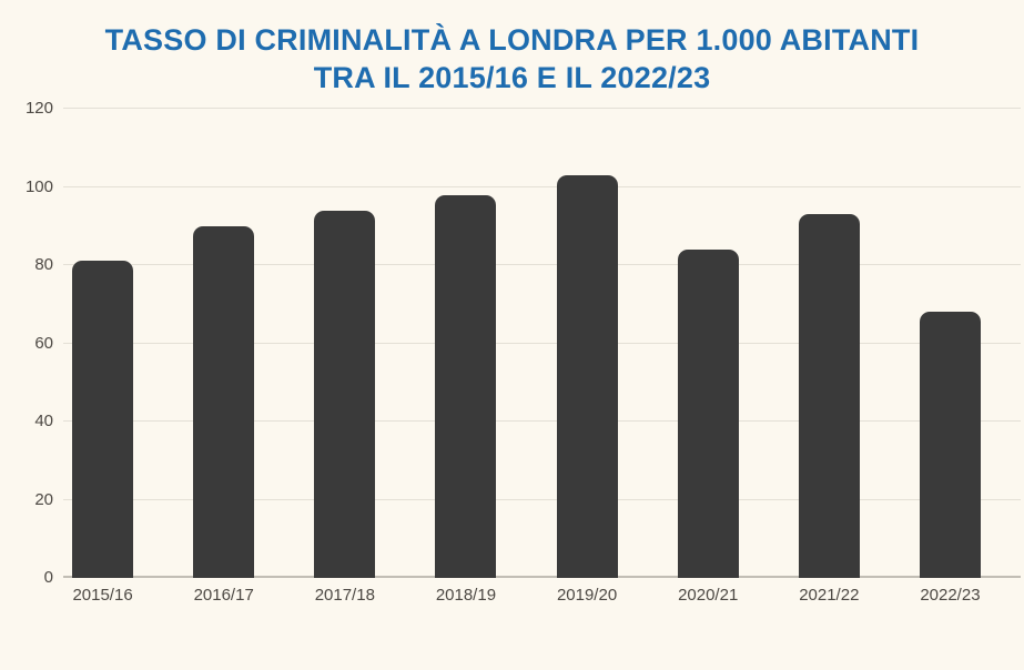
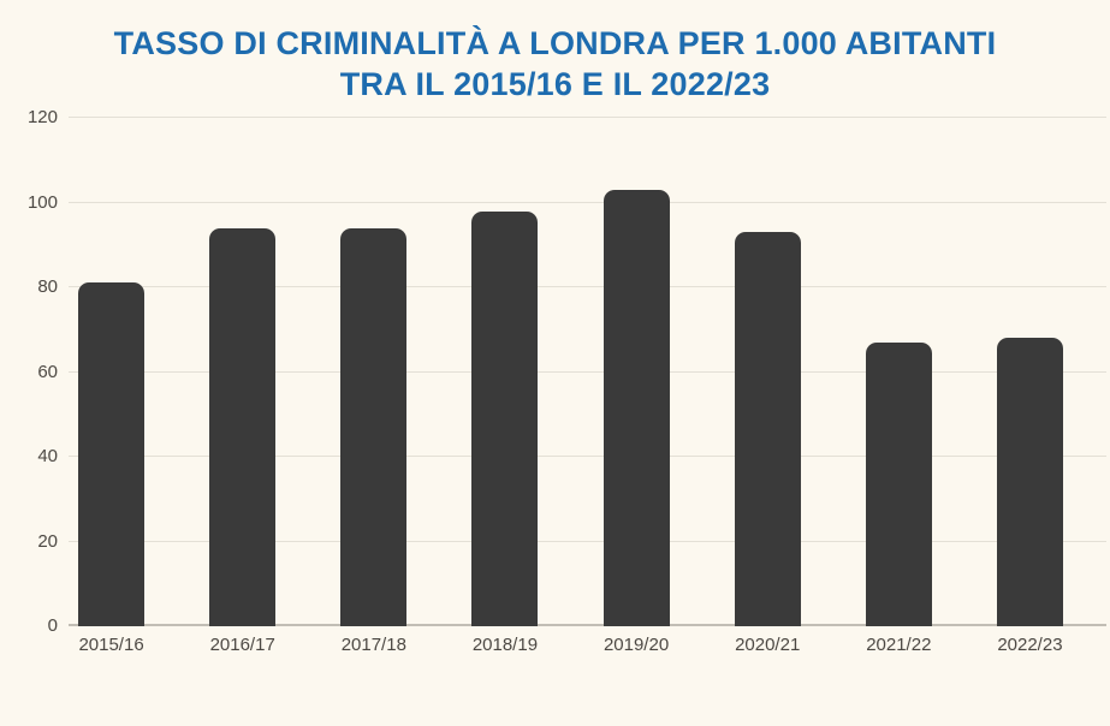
2016/17: 90 -> 94
2020/21: 84 -> 93
2021/22: 93 -> 67
